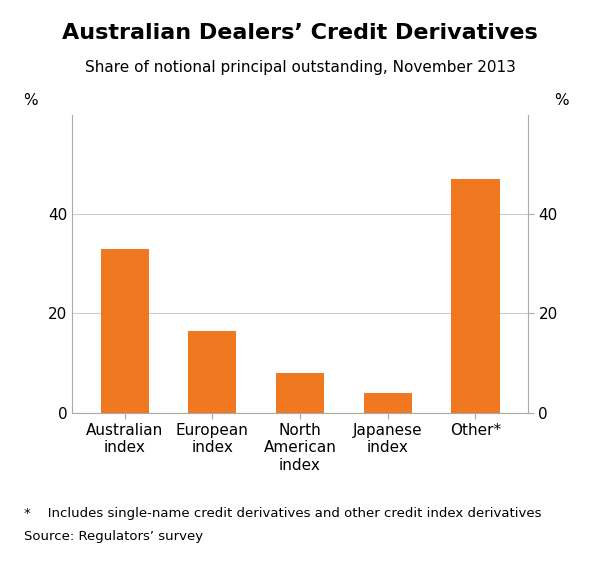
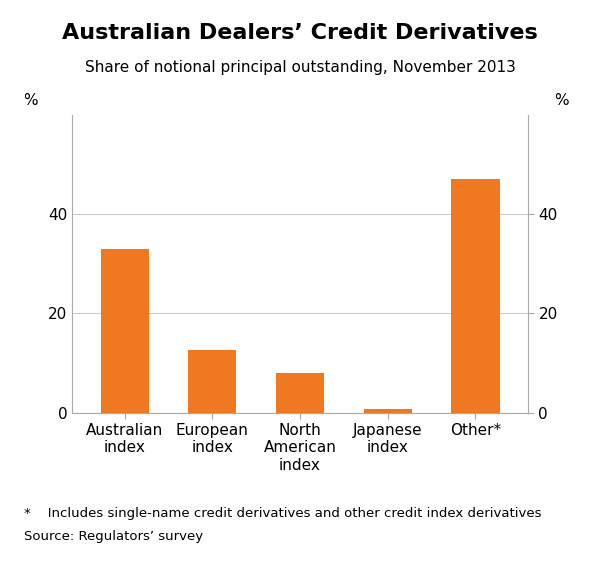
European index: 16.5 -> 12.5
Japanese index: 4.0 -> 0.8
